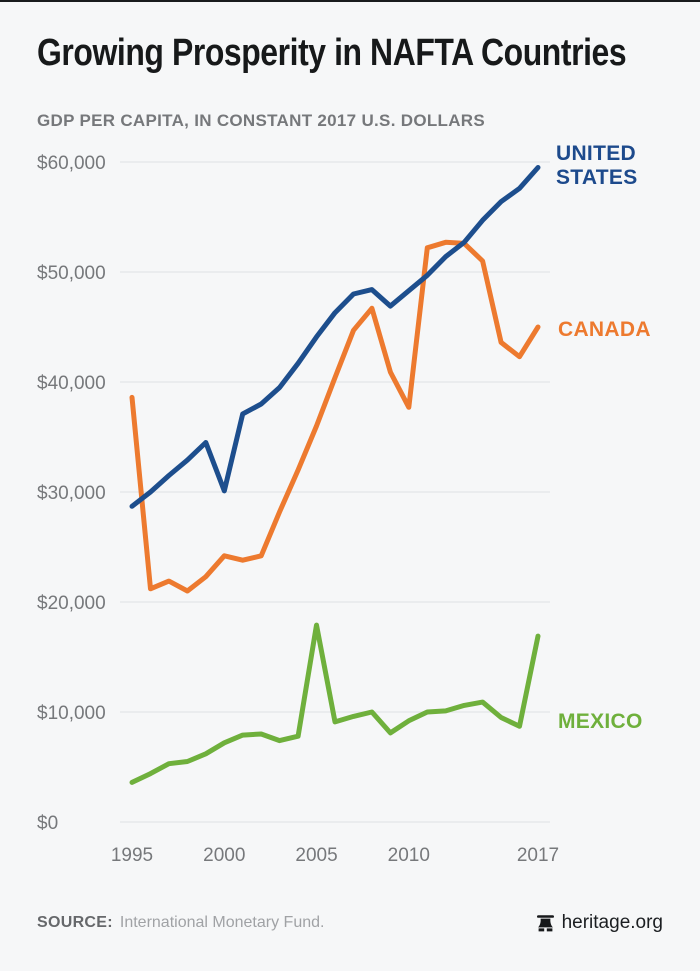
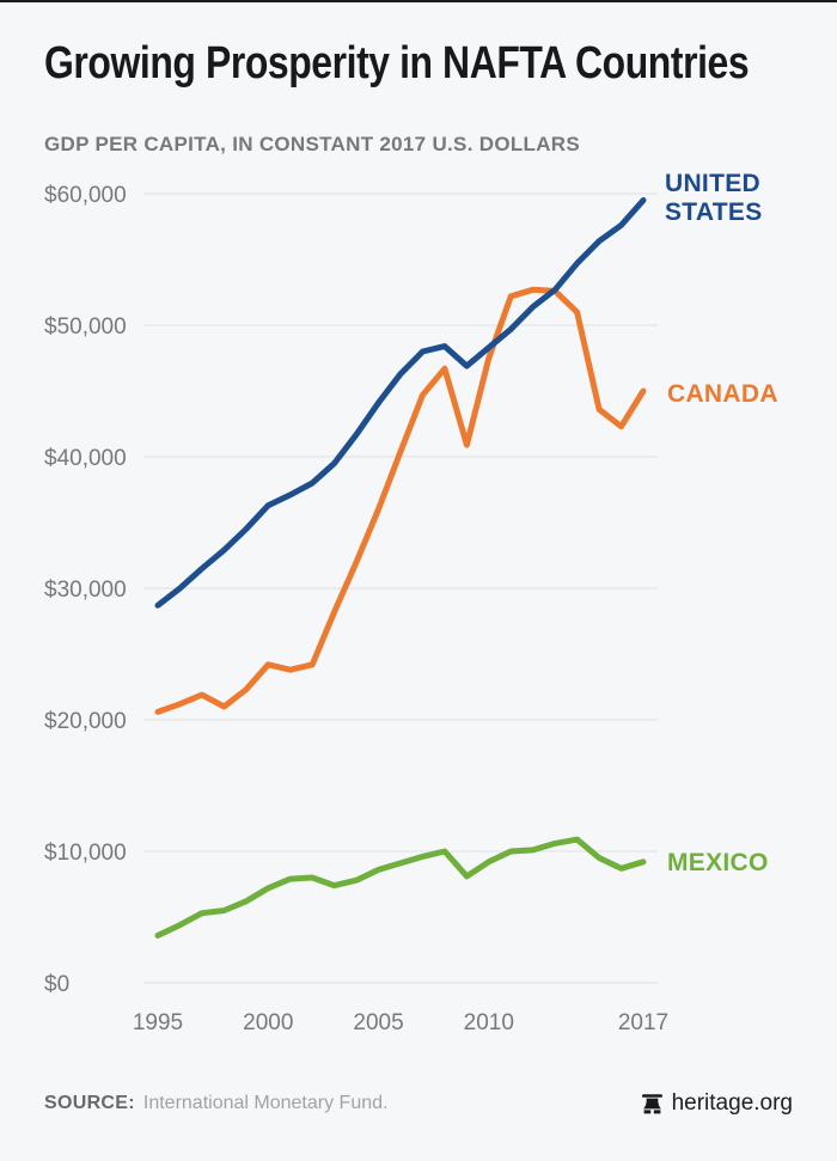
CANADA/1995: $38600 -> $20600
UNITED STATES/2000: $30100 -> $36300
MEXICO/2005: $17900 -> $8600
CANADA/2010: $37700 -> $47500
MEXICO/2017: $16900 -> $9200
